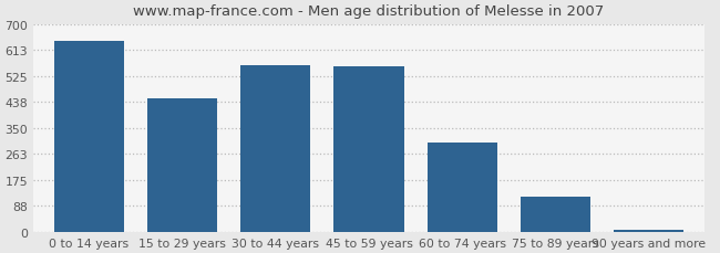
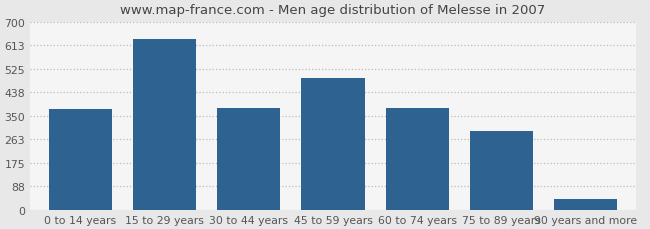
0 to 14 years: 641 -> 375
15 to 29 years: 450 -> 635
30 to 44 years: 562 -> 380
45 to 59 years: 558 -> 490
60 to 74 years: 300 -> 380
75 to 89 years: 117 -> 295
90 years and more: 8 -> 40
